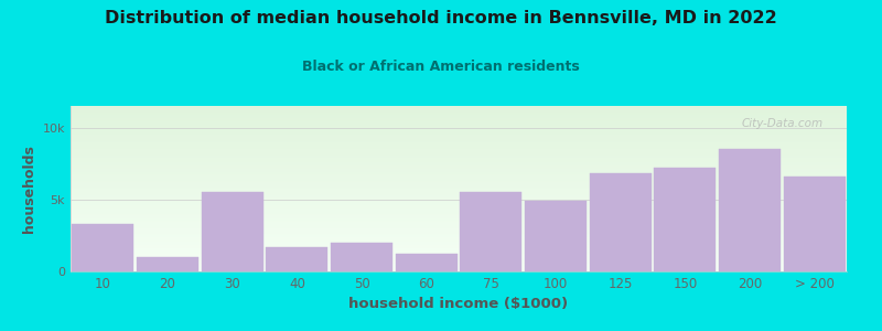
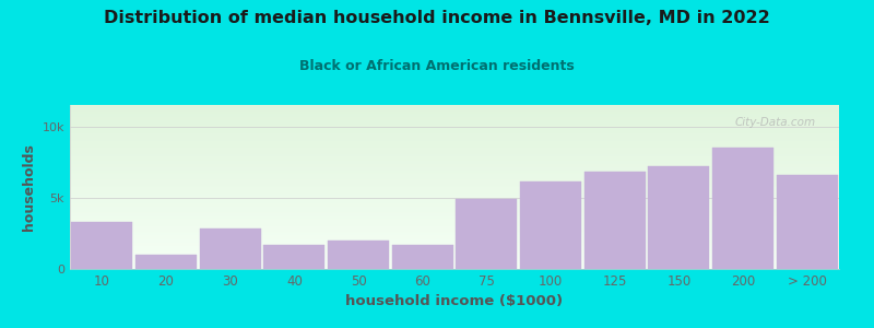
30: 5.5k -> 2.8k
60: 1.2k -> 1.7k
75: 5.5k -> 4.9k
100: 4.9k -> 6.1k
